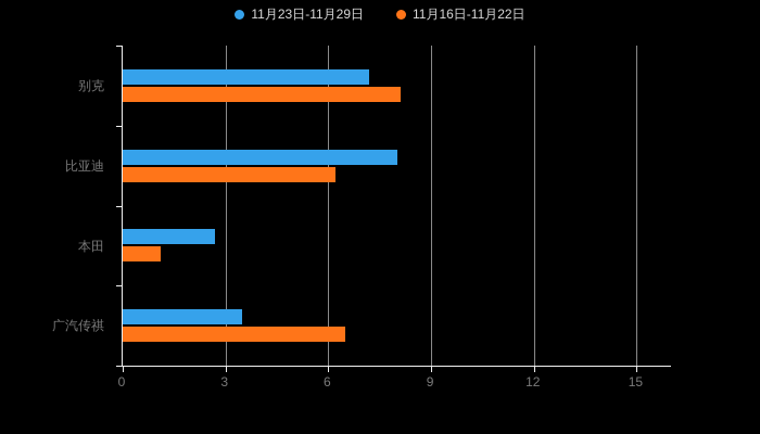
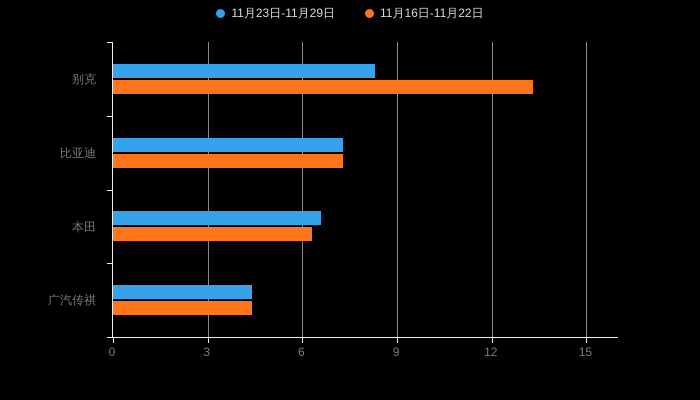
11月23日-11月29日/别克: 7.2 -> 8.3
11月16日-11月22日/别克: 8.1 -> 13.3
11月23日-11月29日/比亚迪: 8.0 -> 7.3
11月16日-11月22日/比亚迪: 6.2 -> 7.3
11月23日-11月29日/本田: 2.7 -> 6.6
11月16日-11月22日/本田: 1.1 -> 6.3
11月23日-11月29日/广汽传祺: 3.5 -> 4.4
11月16日-11月22日/广汽传祺: 6.5 -> 4.4
